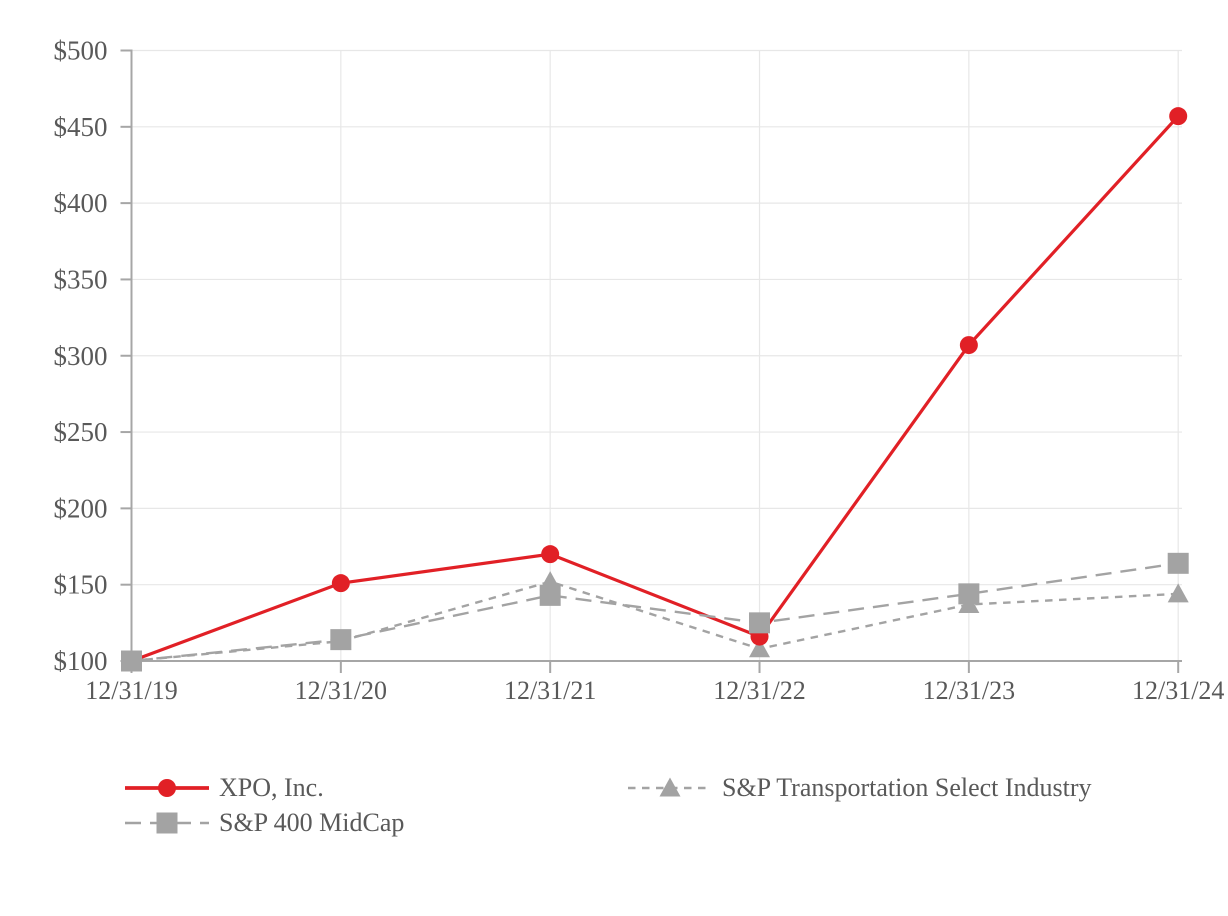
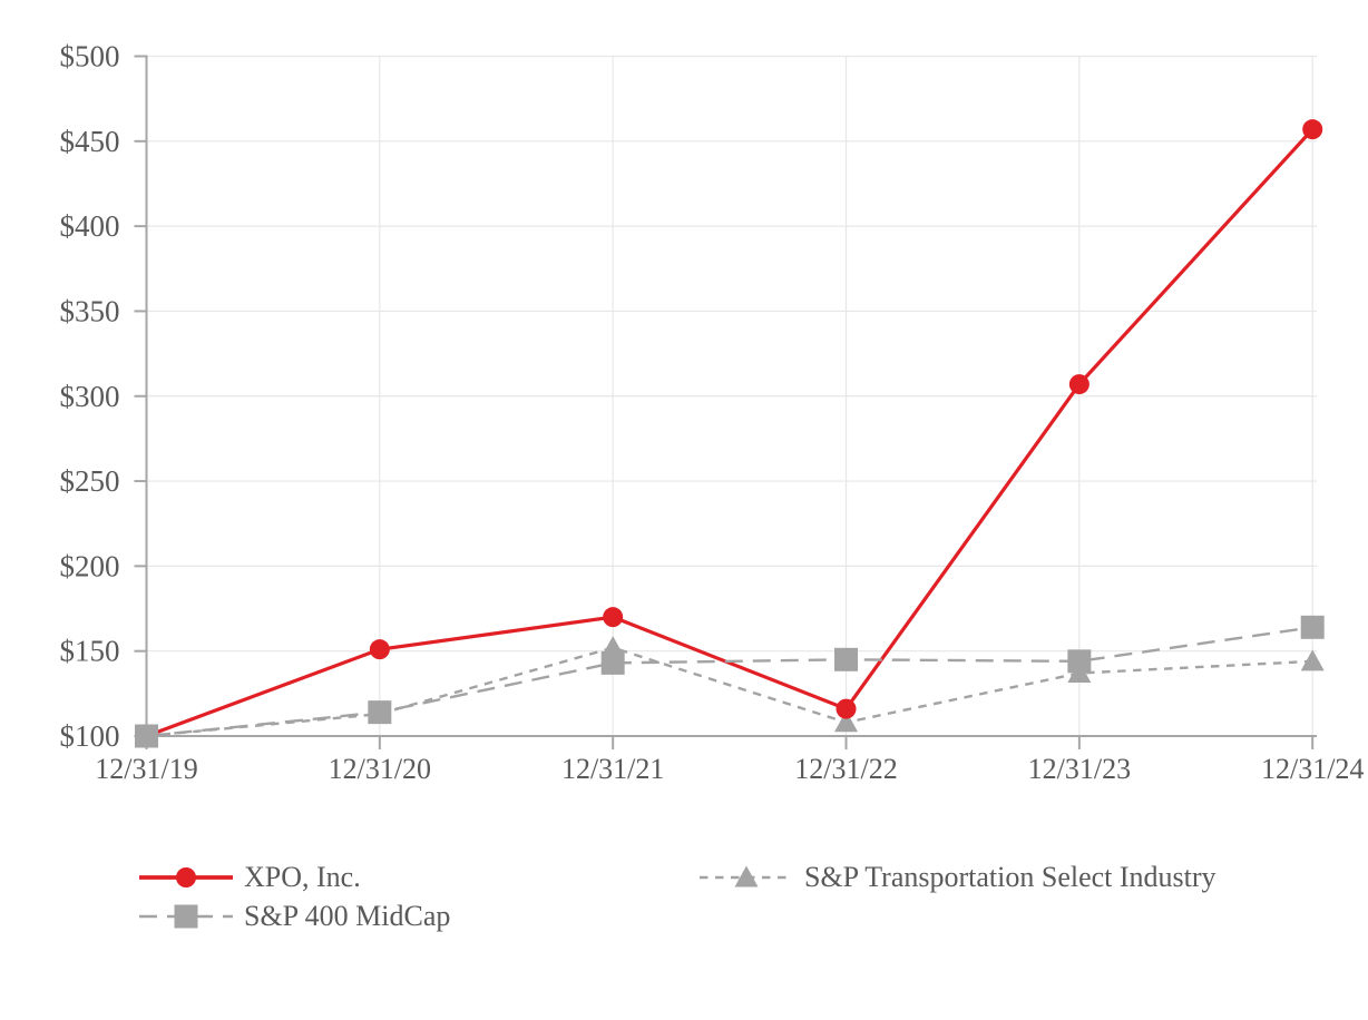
S&P 400 MidCap/12/31/22: $125 -> $145
